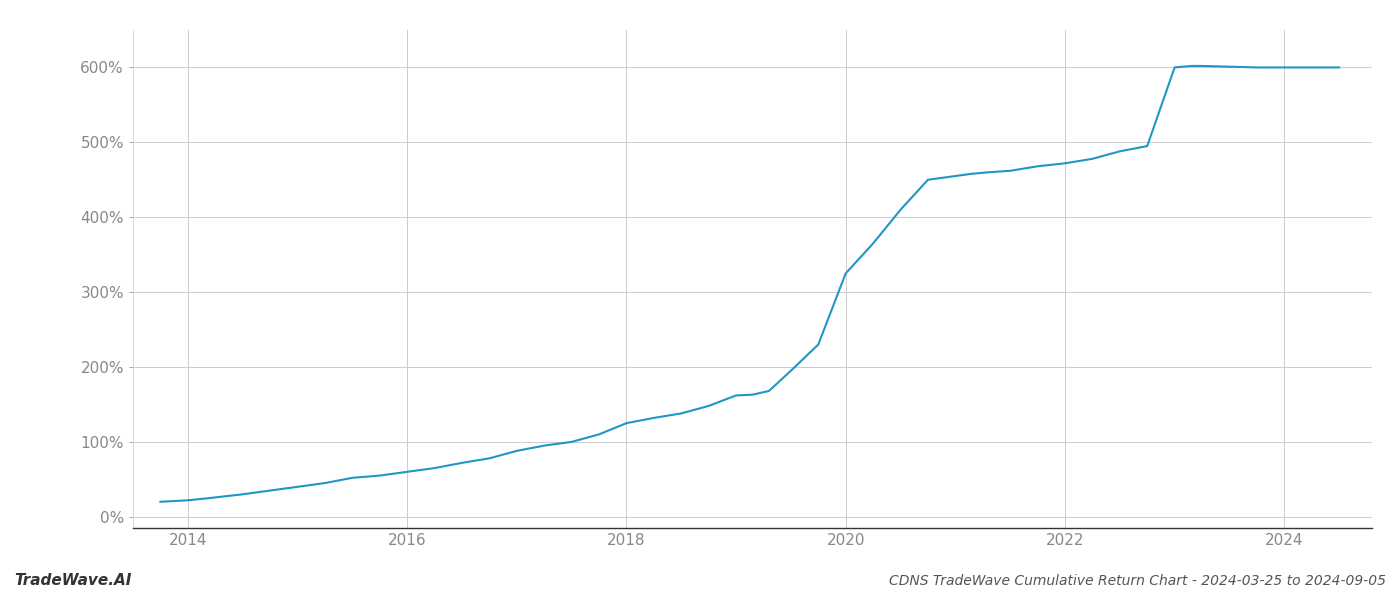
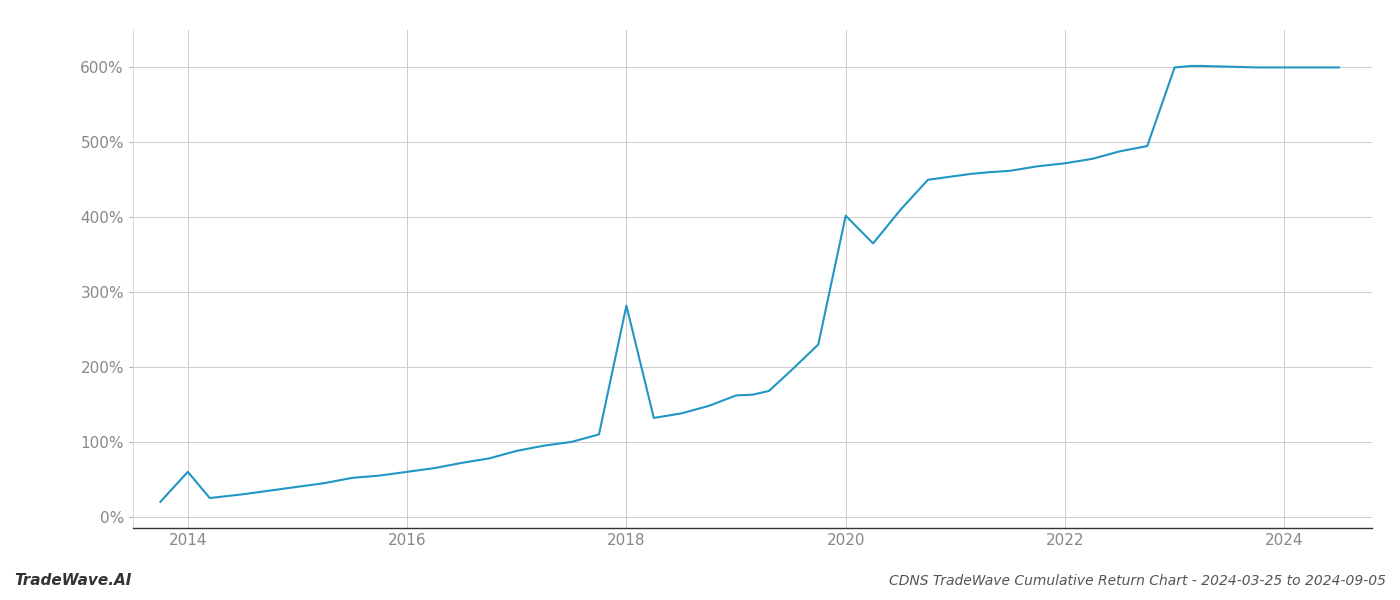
2014: 22% -> 60%
2018: 125% -> 282%
2020: 325% -> 402%
